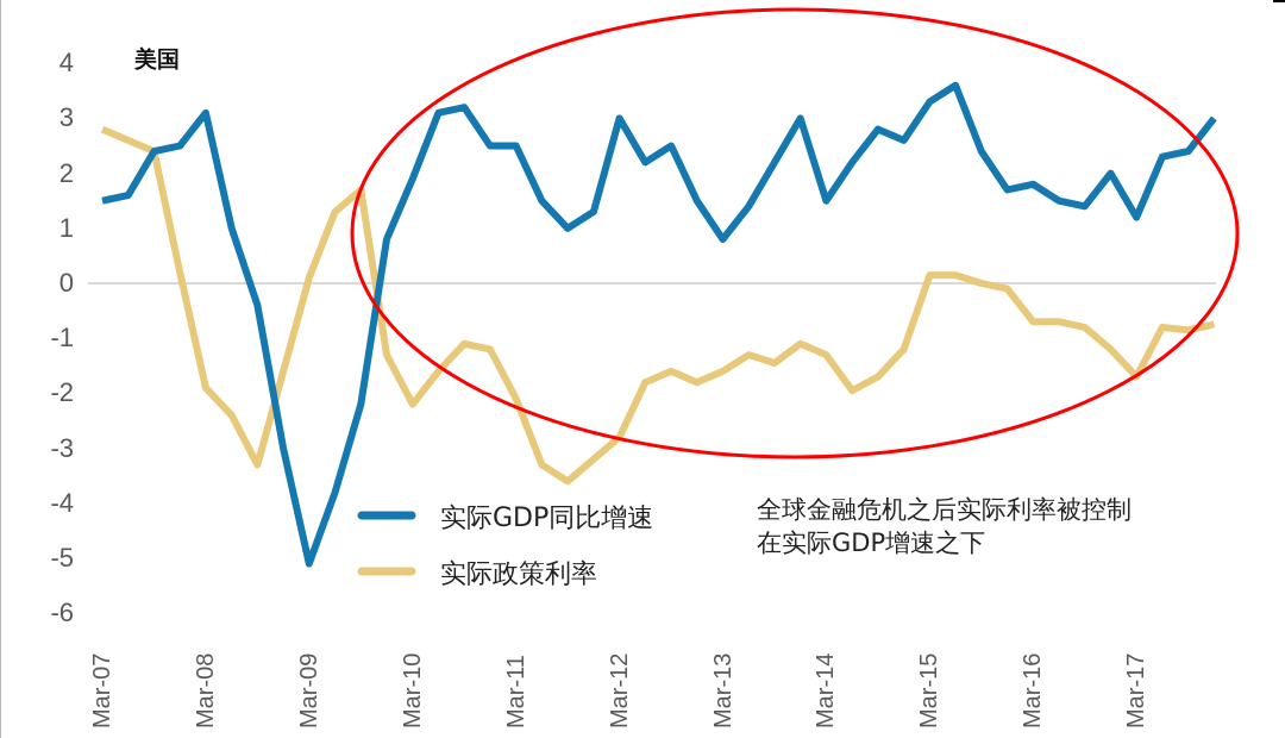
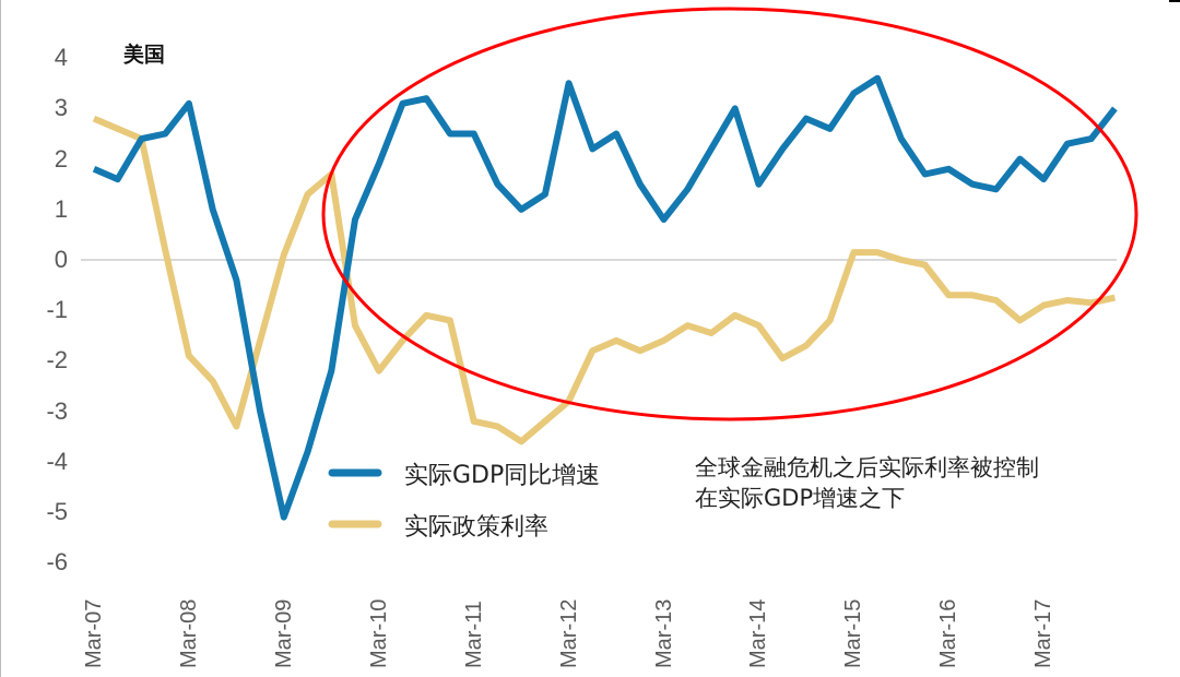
实际GDP同比增速/Mar-07: 1.5 -> 1.8
实际政策利率/Mar-11: -2.1 -> -3.2
实际GDP同比增速/Mar-12: 3.0 -> 3.5
实际GDP同比增速/Mar-17: 1.2 -> 1.6
实际政策利率/Mar-17: -1.7 -> -0.9
